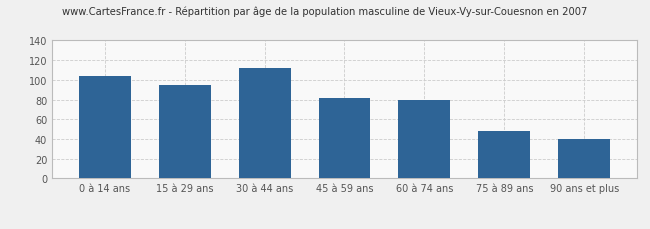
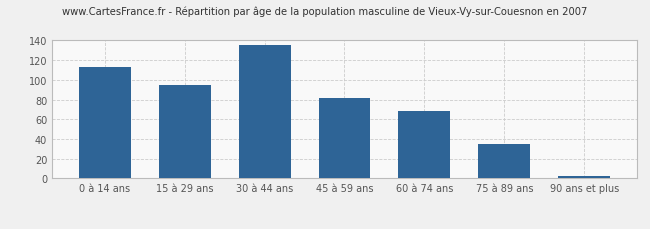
0 à 14 ans: 104 -> 113
30 à 44 ans: 112 -> 135
60 à 74 ans: 80 -> 68
75 à 89 ans: 48 -> 35
90 ans et plus: 40 -> 2
